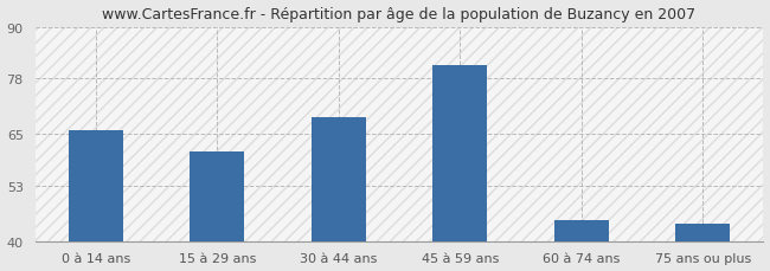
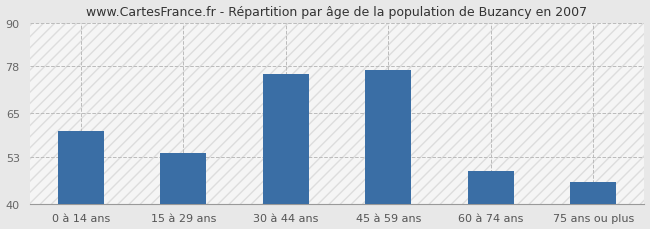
0 à 14 ans: 66 -> 60
15 à 29 ans: 61 -> 54
30 à 44 ans: 69 -> 76
45 à 59 ans: 81 -> 77
60 à 74 ans: 45 -> 49
75 ans ou plus: 44 -> 46
